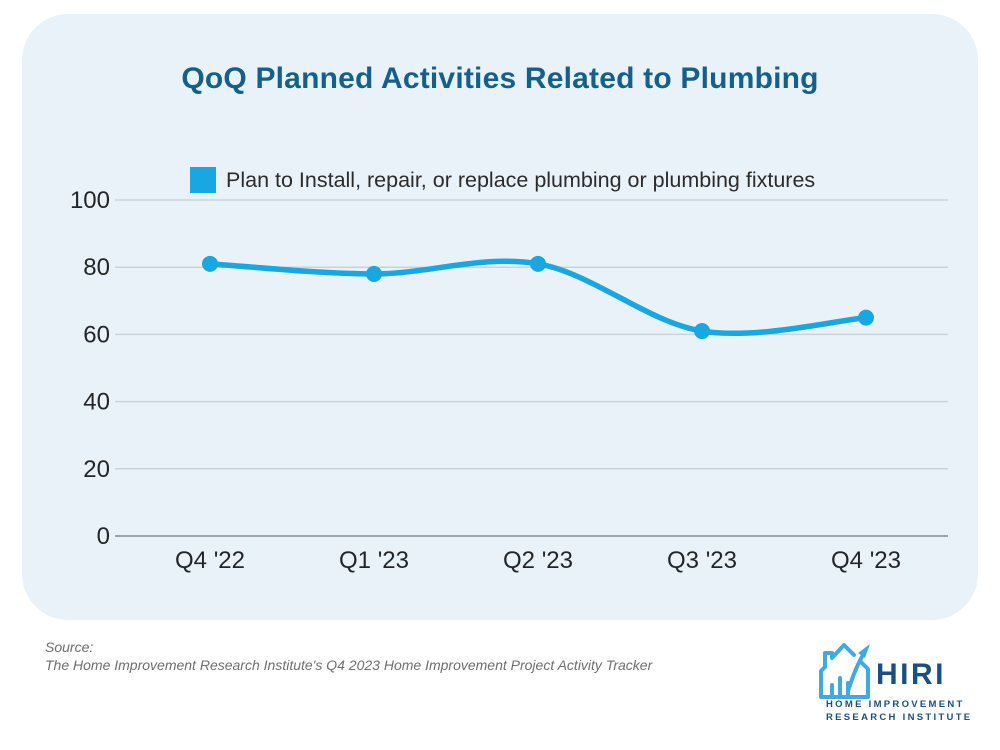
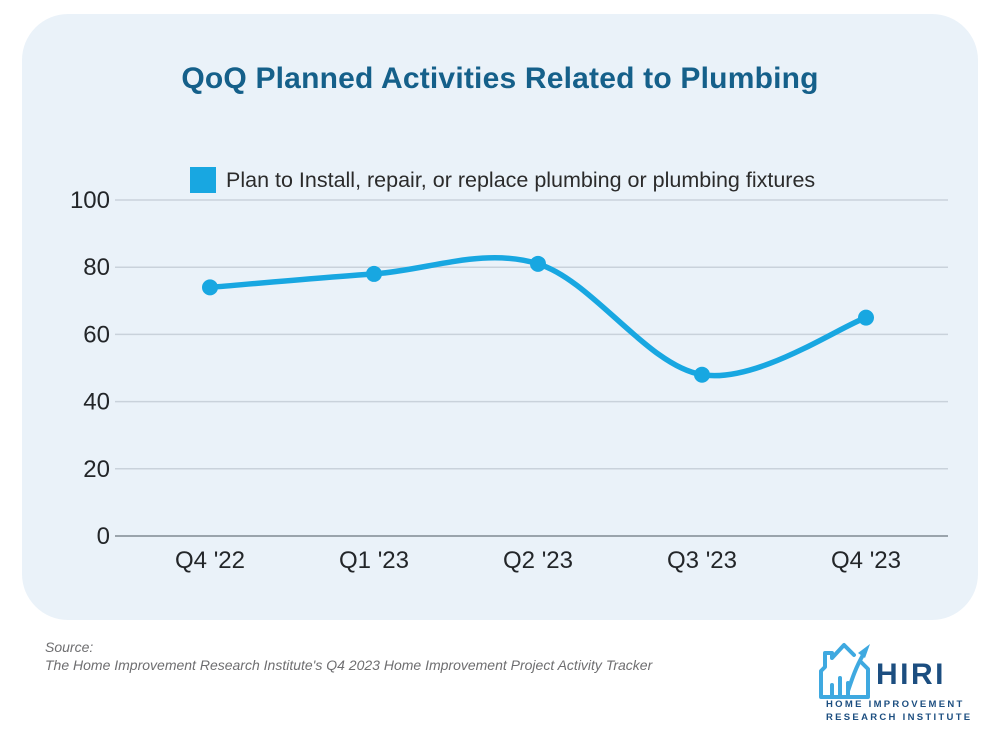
Q4 '22: 81 -> 74
Q3 '23: 61 -> 48
